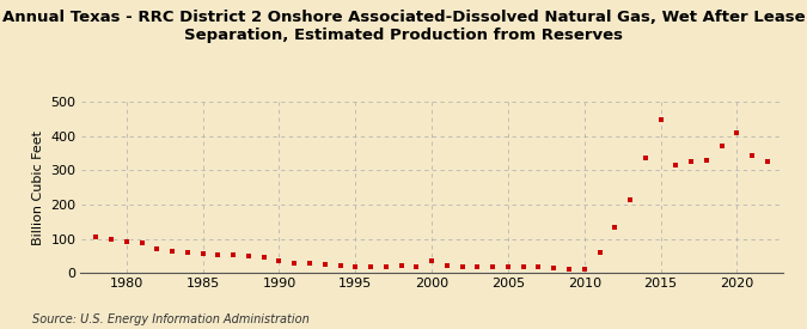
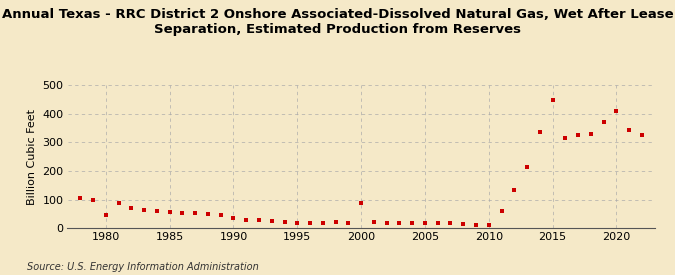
1980: 92 -> 45
2000: 35 -> 90
